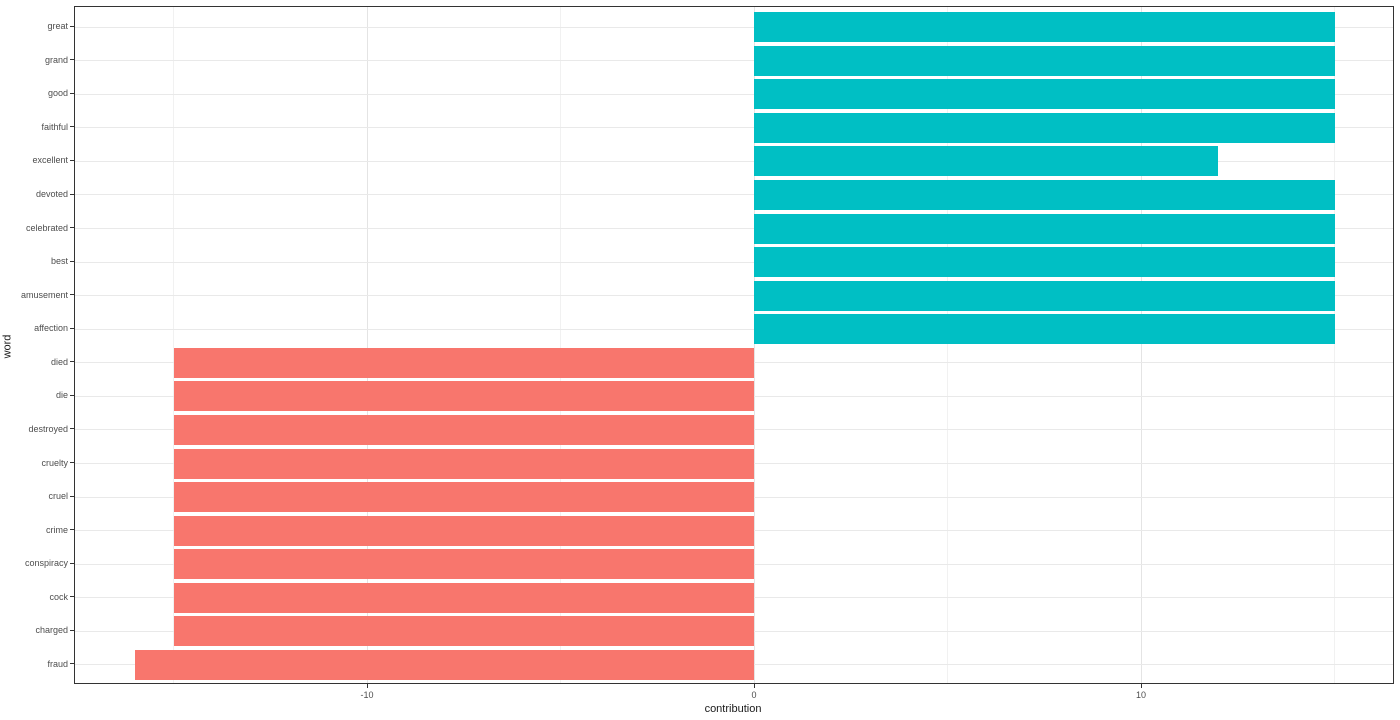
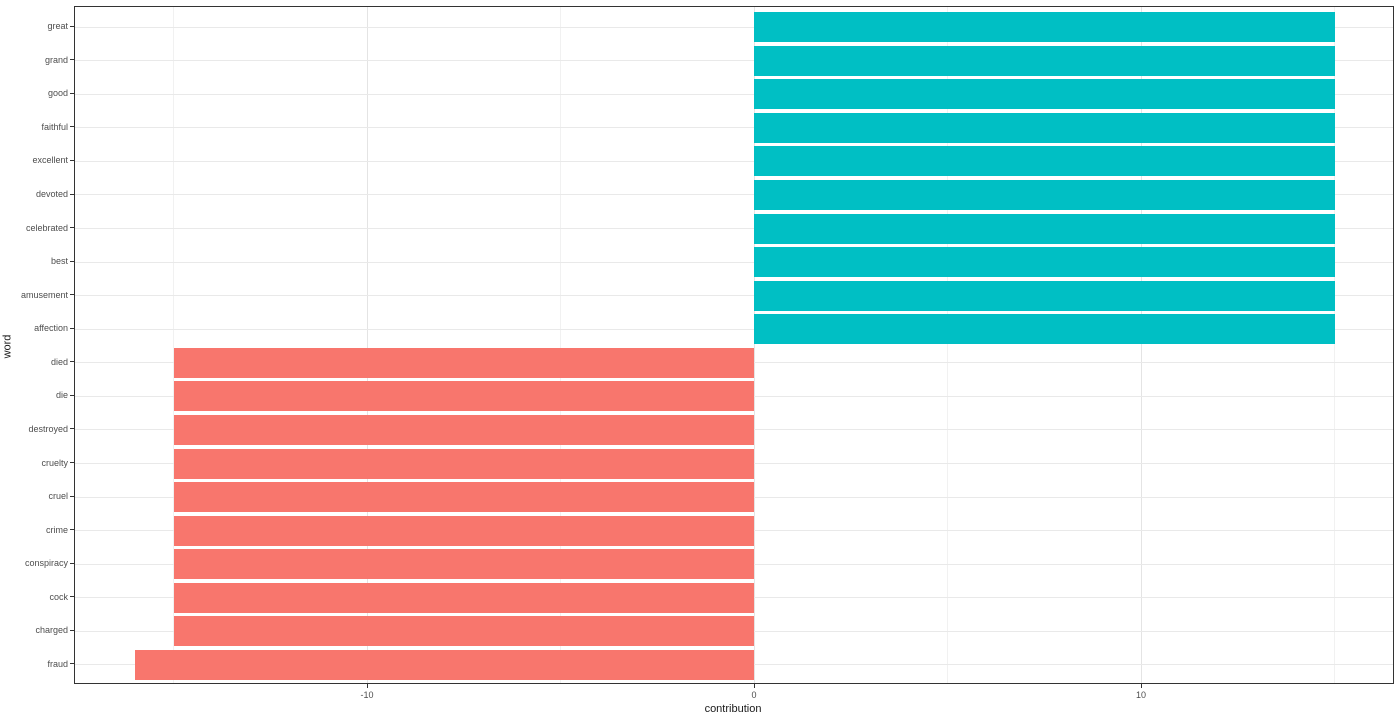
excellent: 12 -> 15
